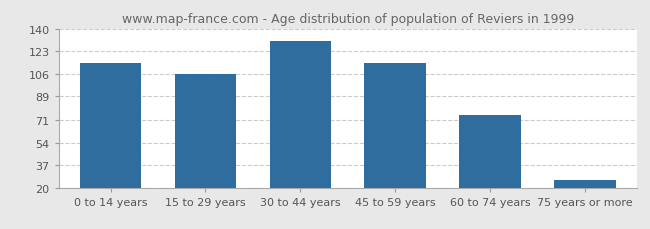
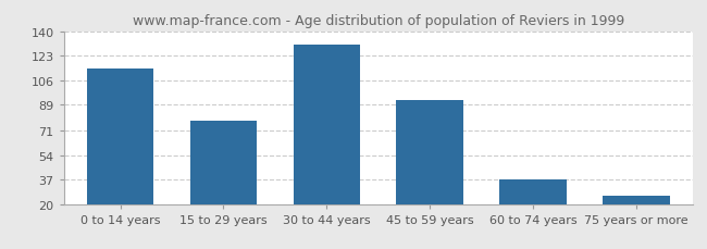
15 to 29 years: 106 -> 78
45 to 59 years: 114 -> 92
60 to 74 years: 75 -> 37
